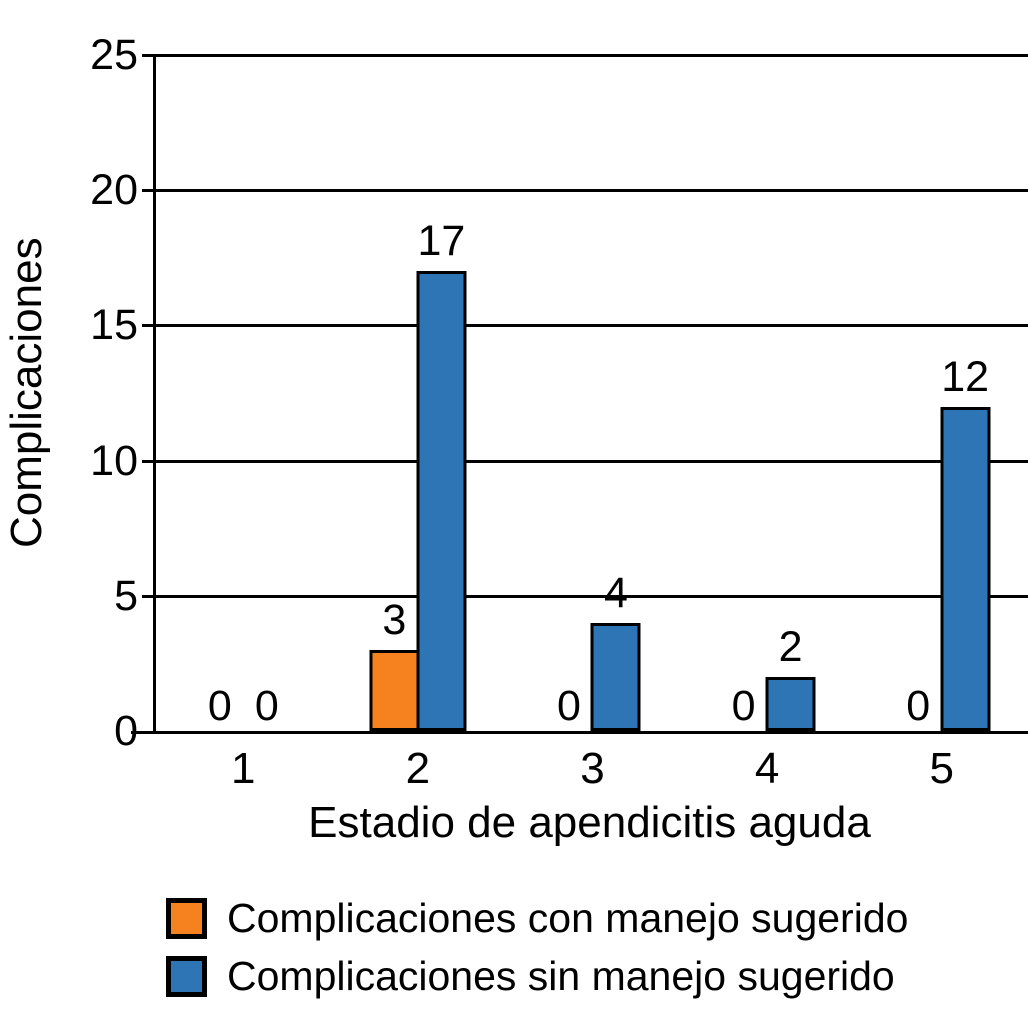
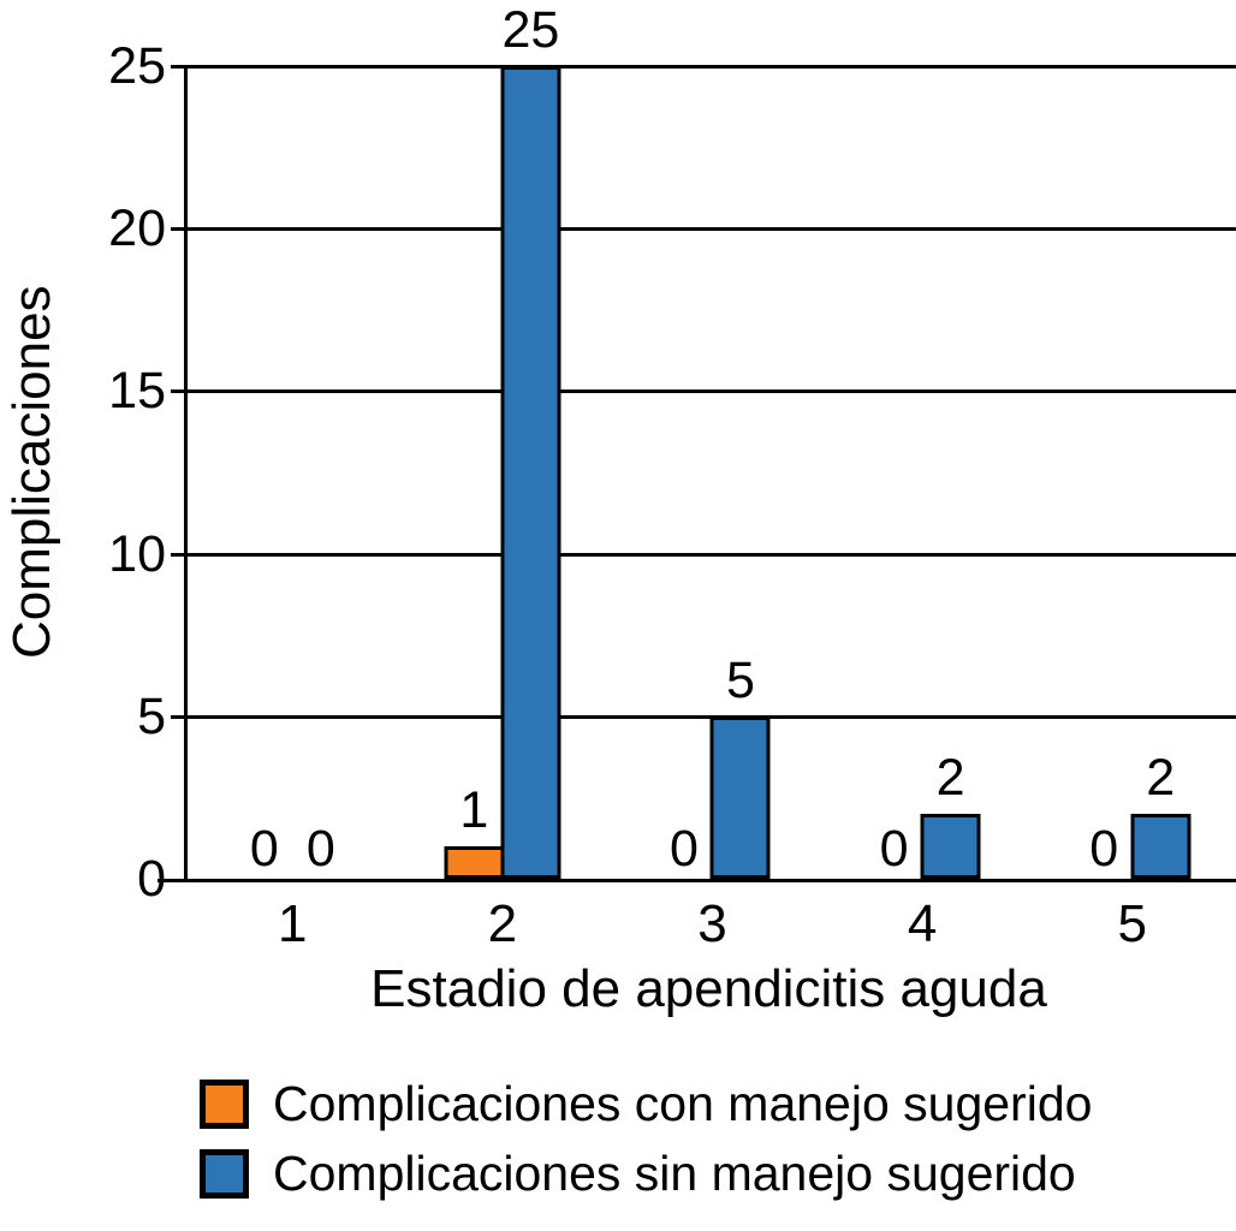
Complicaciones con manejo sugerido/2: 3 -> 1
Complicaciones sin manejo sugerido/2: 17 -> 25
Complicaciones sin manejo sugerido/3: 4 -> 5
Complicaciones sin manejo sugerido/5: 12 -> 2
